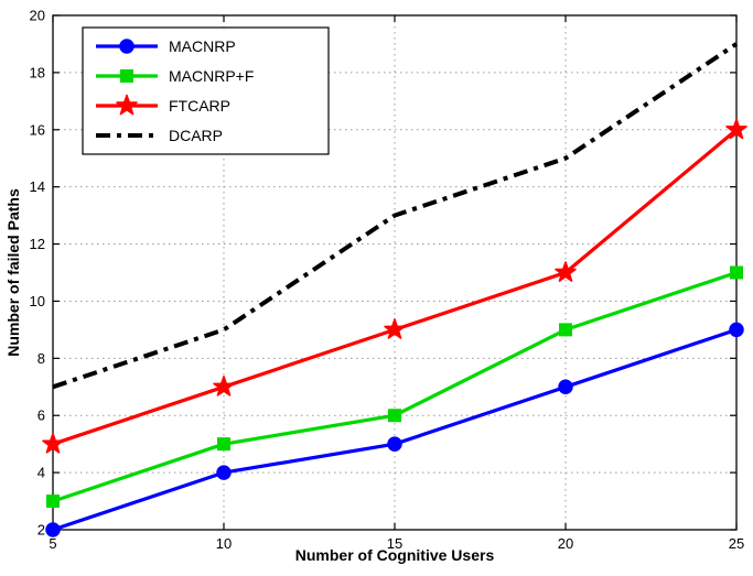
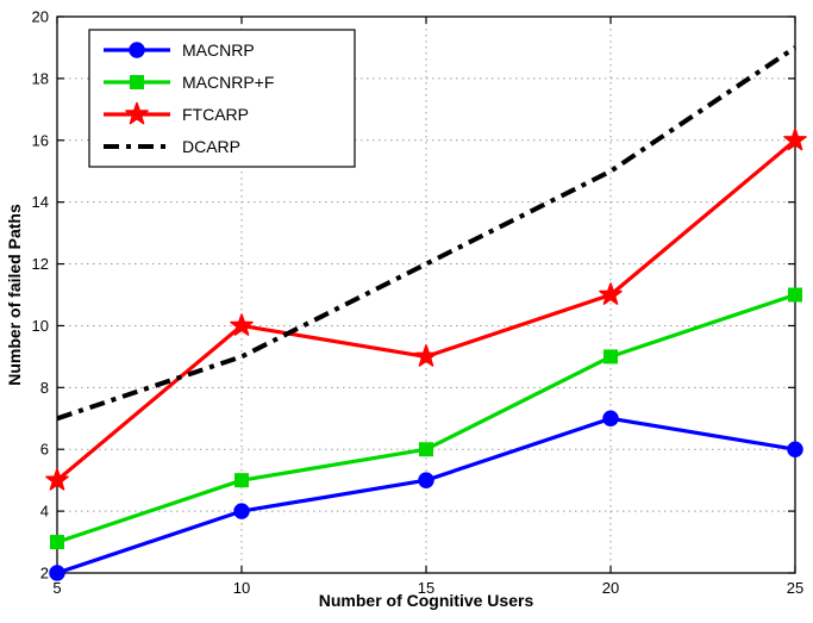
FTCARP/10: 7 -> 10
DCARP/15: 13 -> 12
MACNRP/25: 9 -> 6
